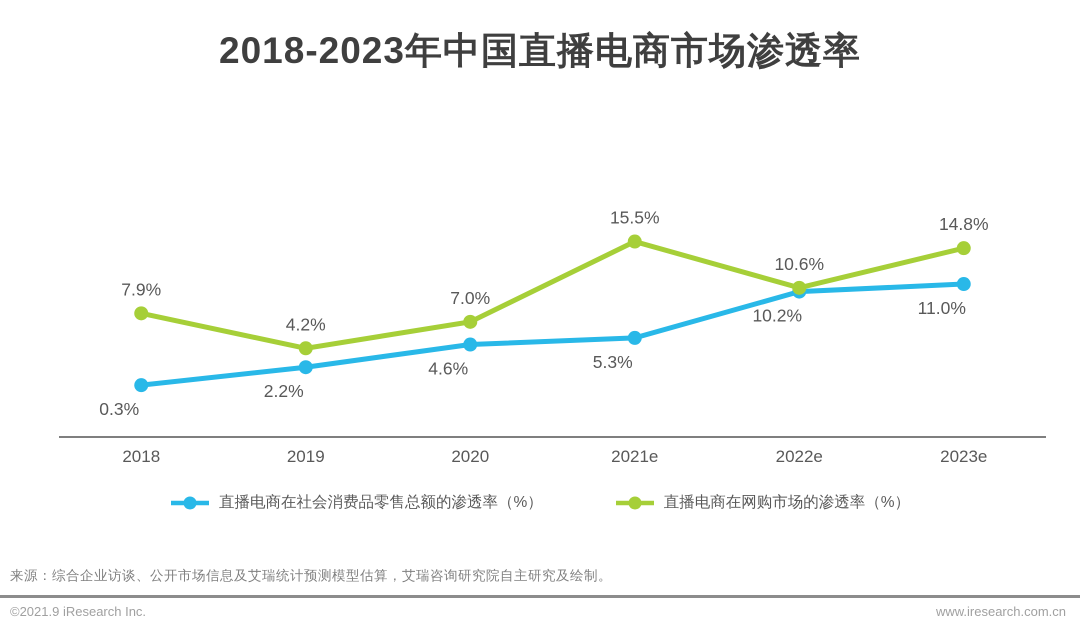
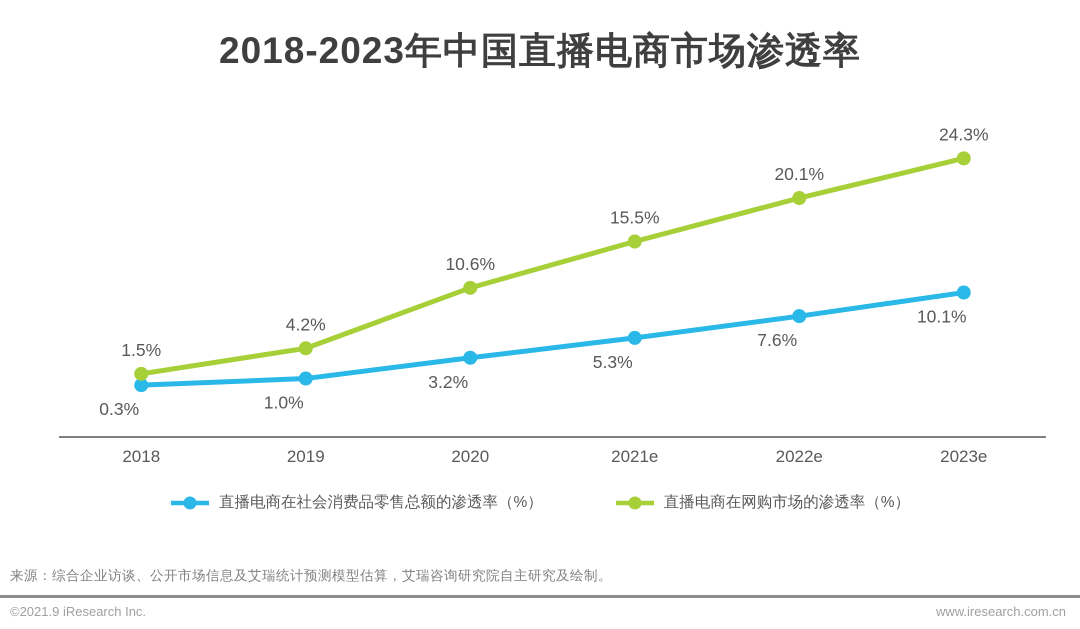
直播电商在网购市场的渗透率（%）/2018: 7.9% -> 1.5%
直播电商在社会消费品零售总额的渗透率（%）/2019: 2.2% -> 1.0%
直播电商在社会消费品零售总额的渗透率（%）/2020: 4.6% -> 3.2%
直播电商在网购市场的渗透率（%）/2020: 7.0% -> 10.6%
直播电商在社会消费品零售总额的渗透率（%）/2022e: 10.2% -> 7.6%
直播电商在网购市场的渗透率（%）/2022e: 10.6% -> 20.1%
直播电商在社会消费品零售总额的渗透率（%）/2023e: 11.0% -> 10.1%
直播电商在网购市场的渗透率（%）/2023e: 14.8% -> 24.3%
